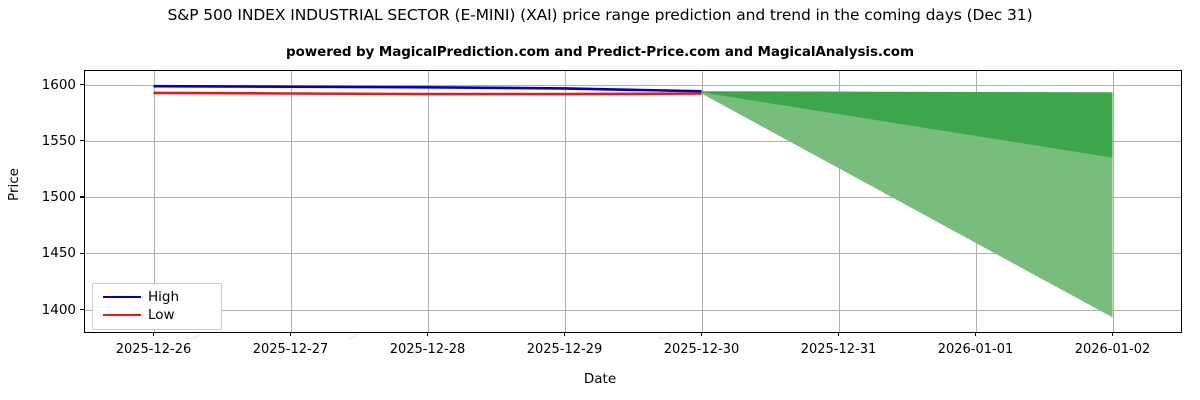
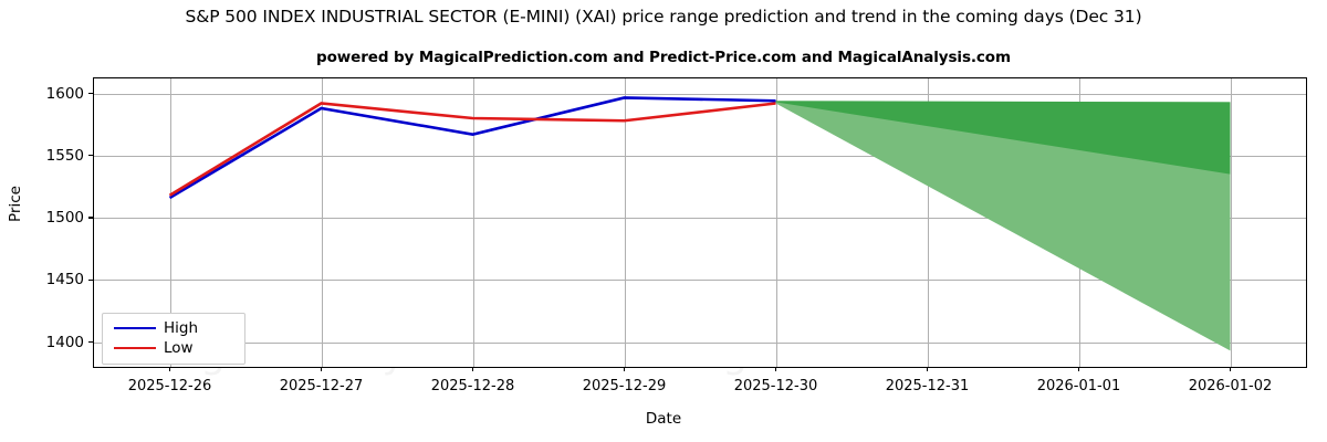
High/2025-12-26: 1598 -> 1516
Low/2025-12-26: 1592 -> 1518
High/2025-12-27: 1598 -> 1588
High/2025-12-28: 1598 -> 1567
Low/2025-12-28: 1592 -> 1580
Low/2025-12-29: 1592 -> 1578
